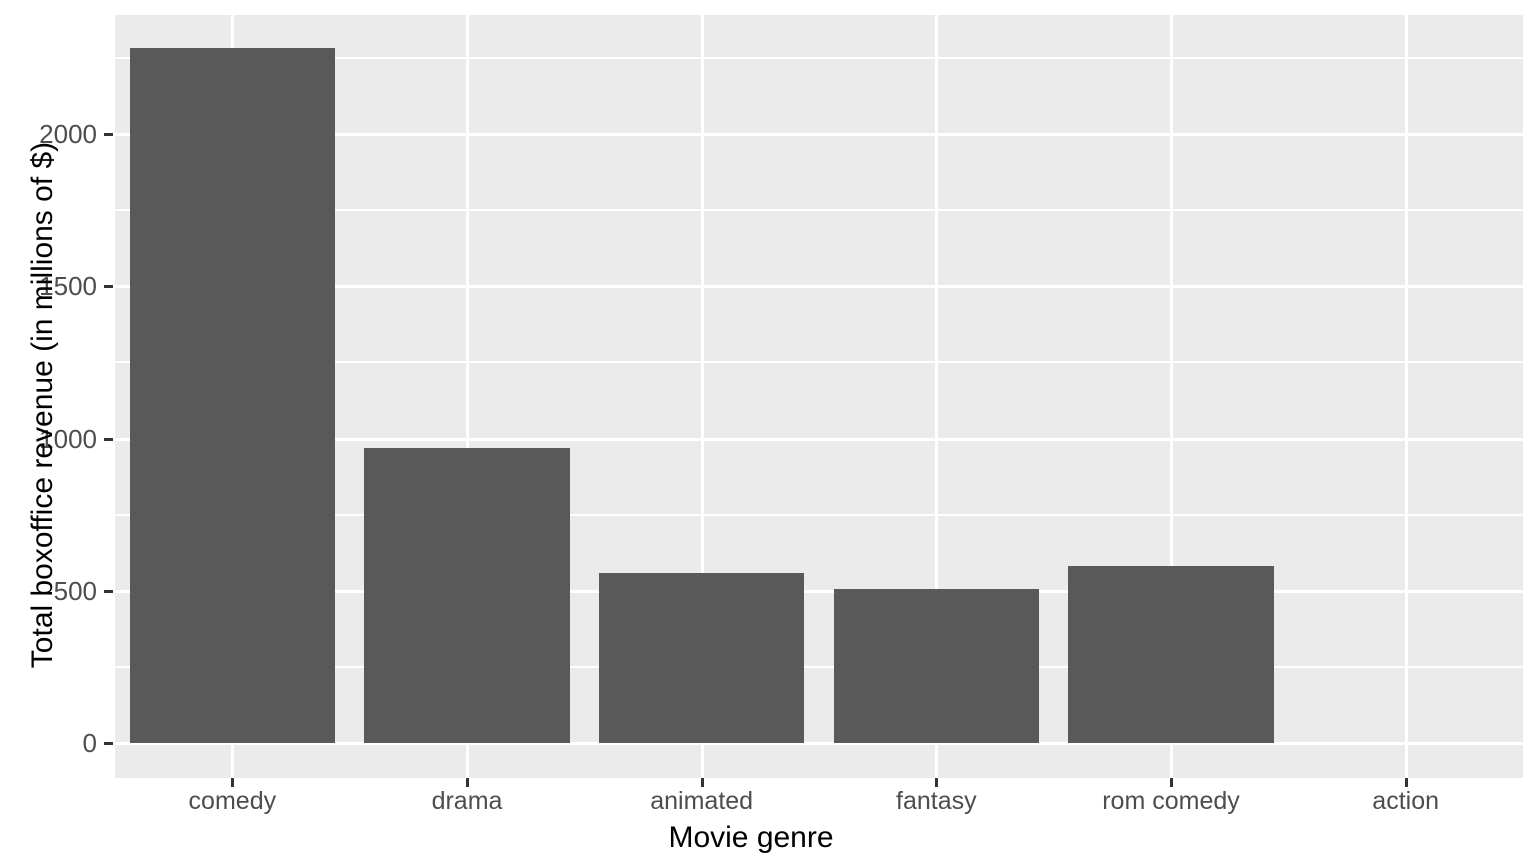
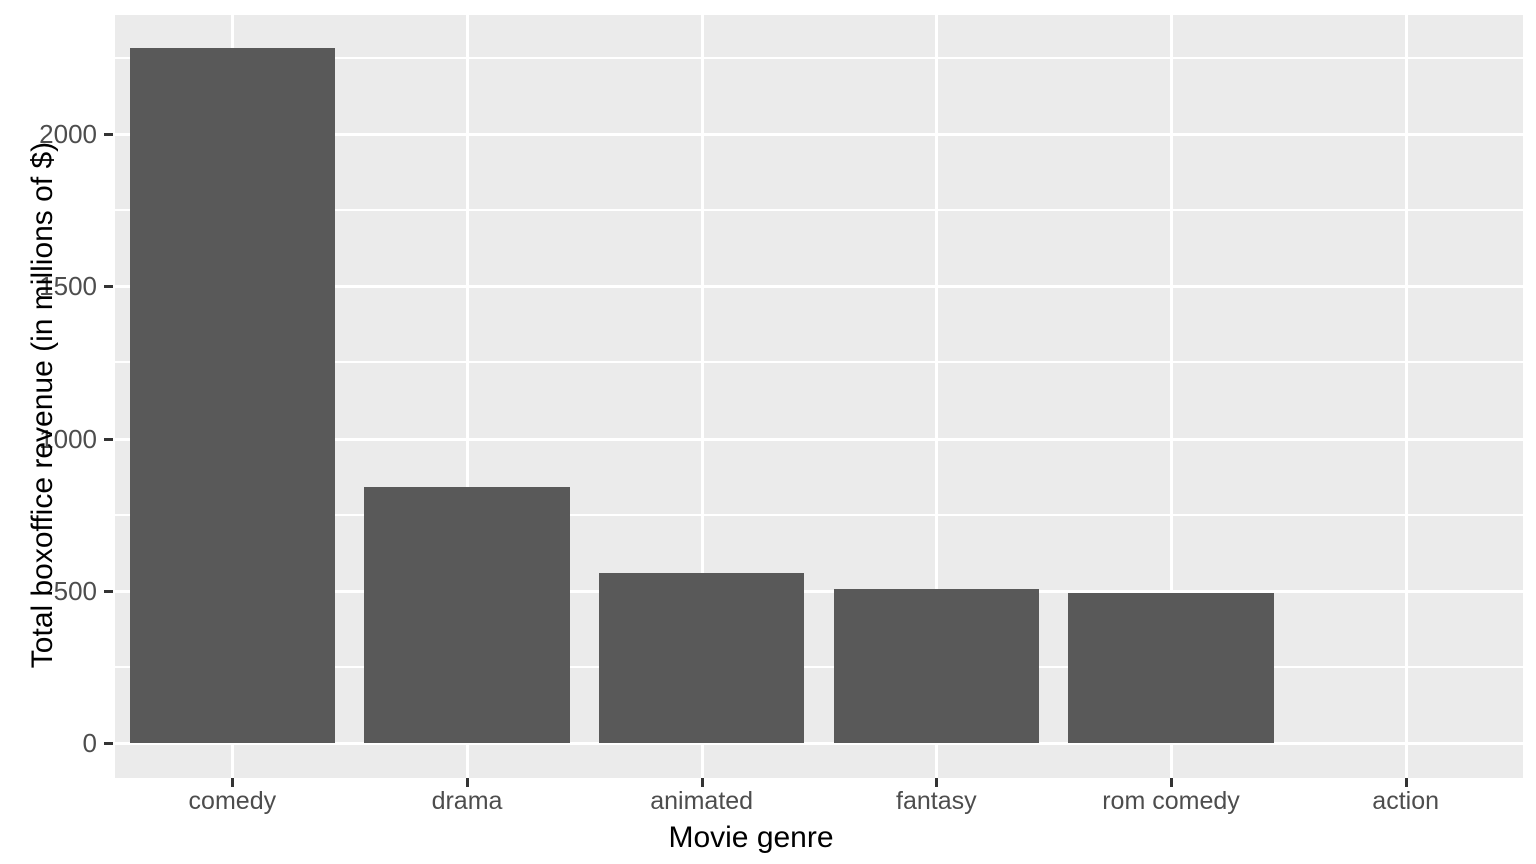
drama: 970 -> 840
rom comedy: 580 -> 490
